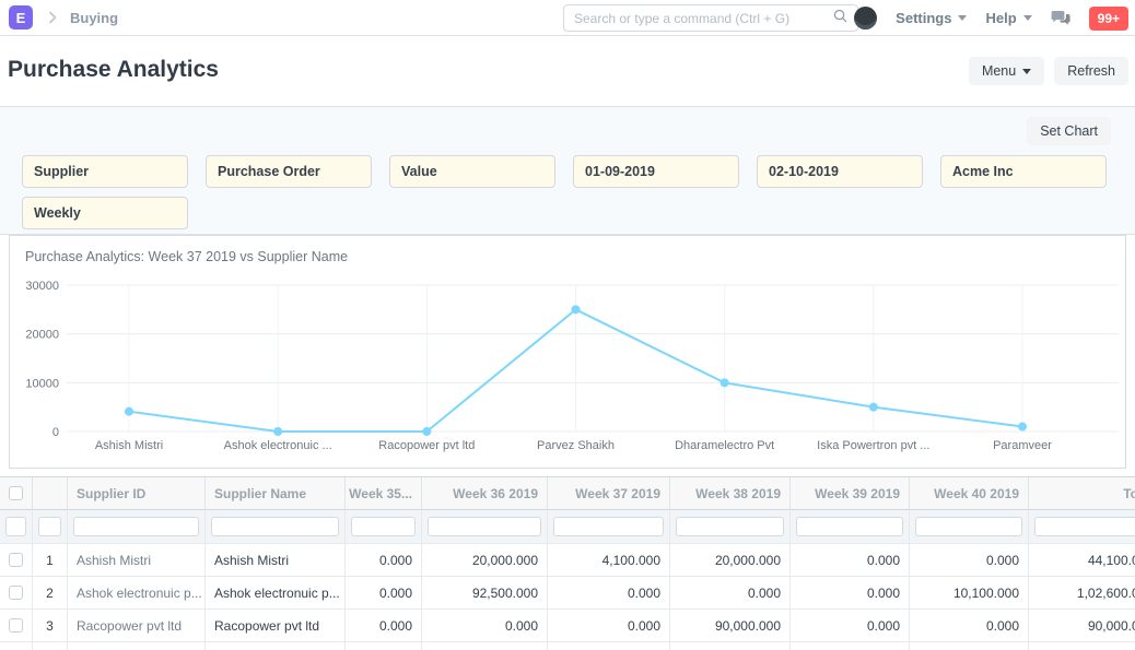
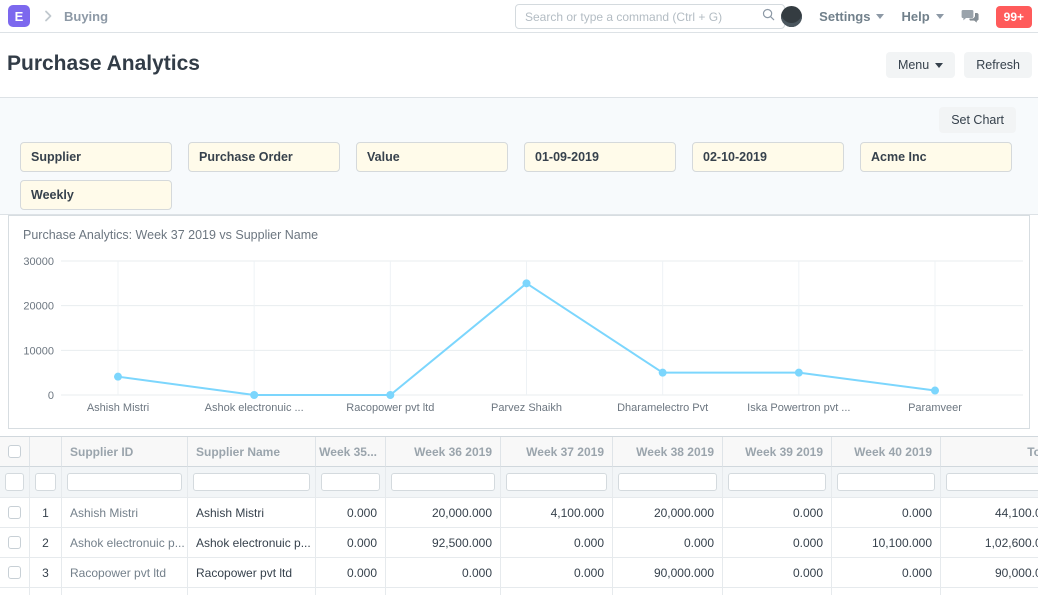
Dharamelectro Pvt: 10000 -> 5000
